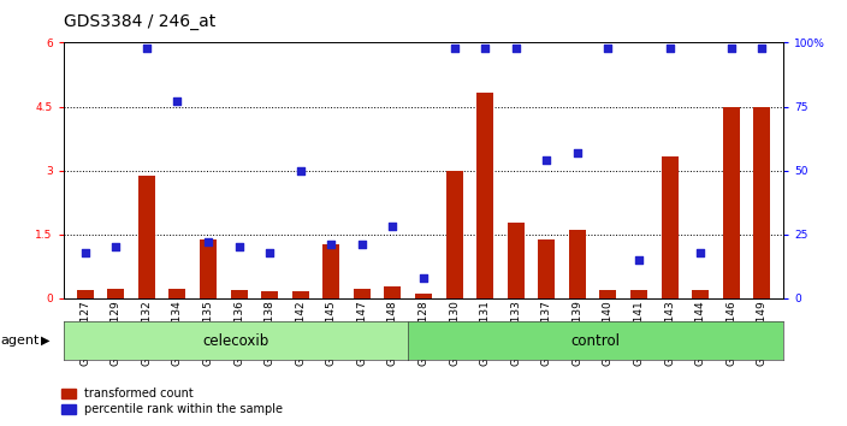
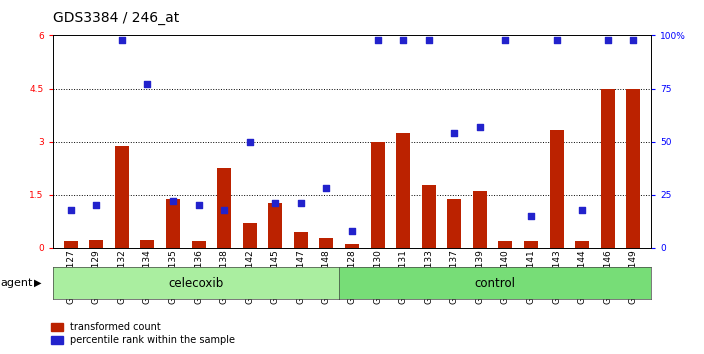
transformed count/GSM283138: 0.15 -> 2.25
transformed count/GSM283142: 0.15 -> 0.70
transformed count/GSM283147: 0.22 -> 0.45
transformed count/GSM283131: 4.82 -> 3.25
